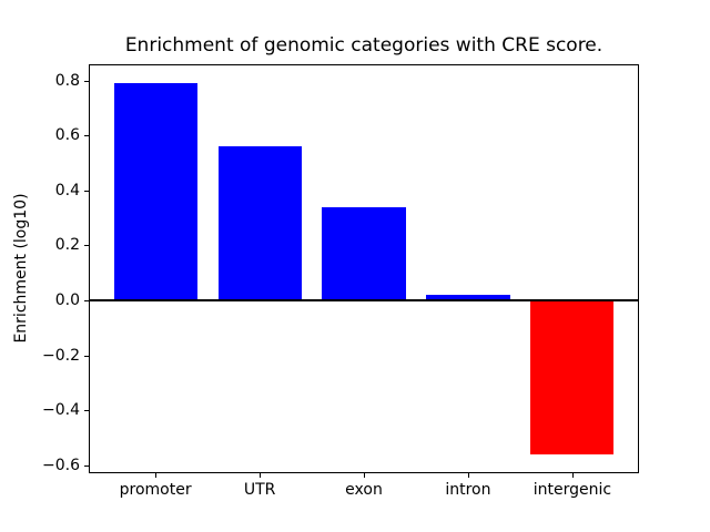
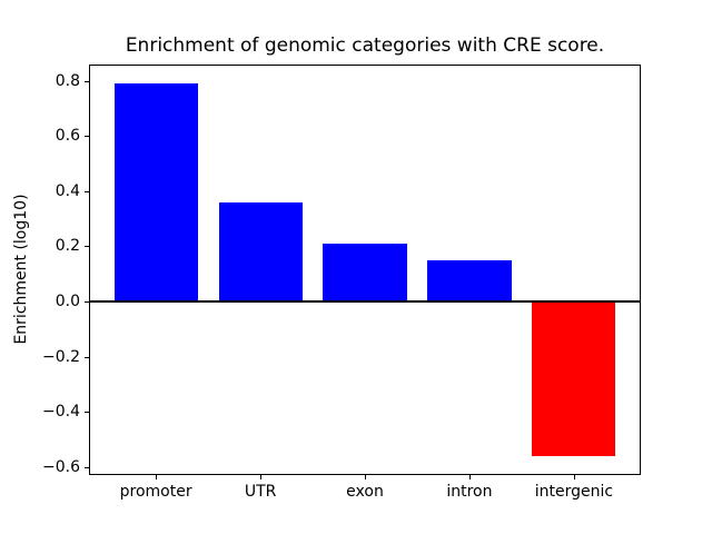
UTR: 0.56 -> 0.36
exon: 0.34 -> 0.21
intron: 0.02 -> 0.15
